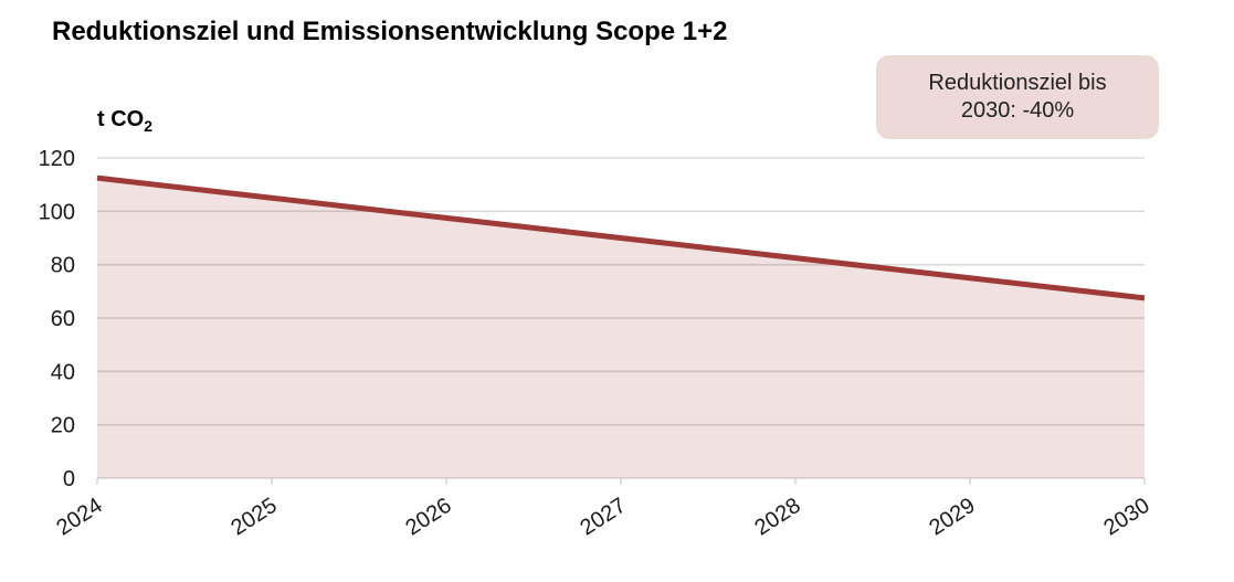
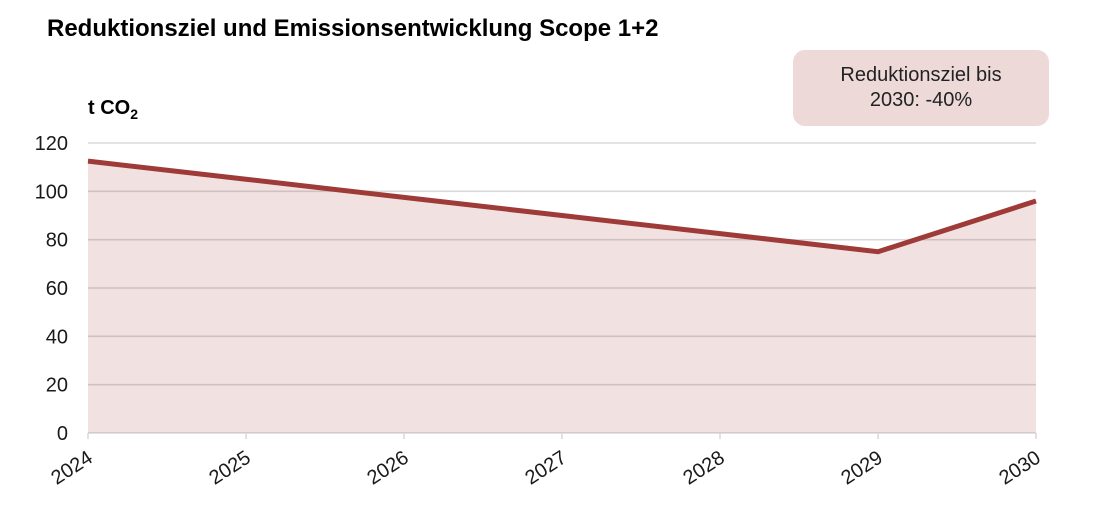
2030: 68 -> 96
